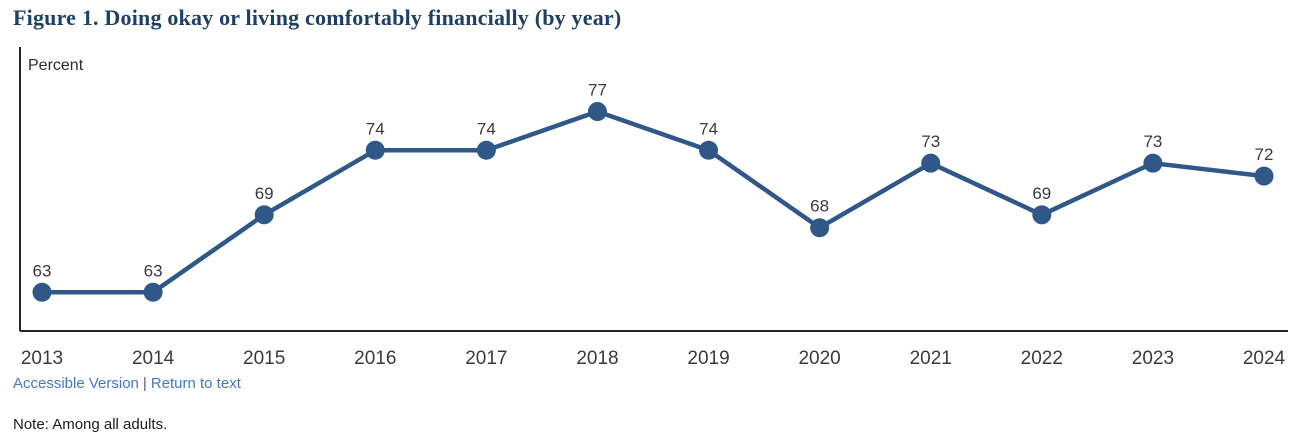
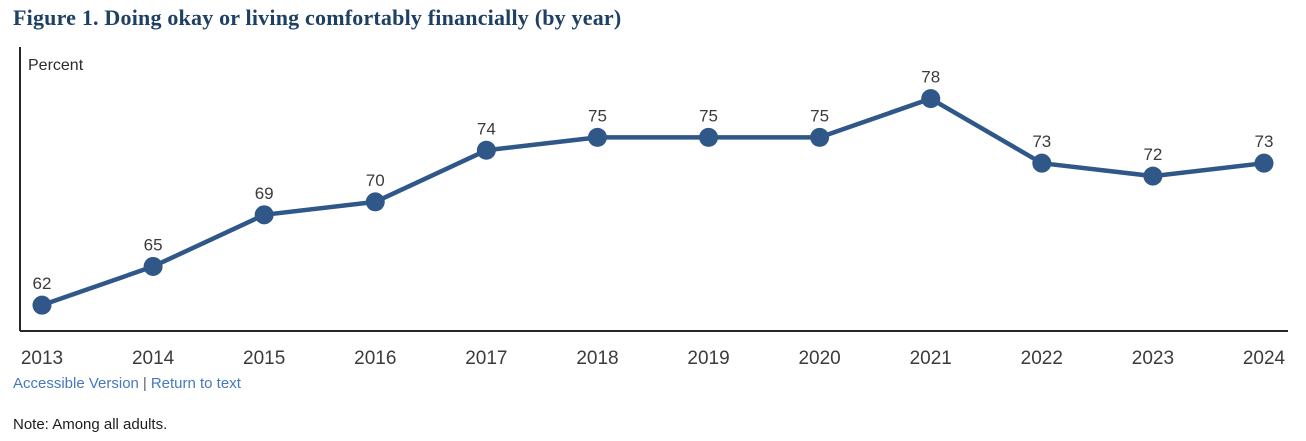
2013: 63 -> 62
2014: 63 -> 65
2016: 74 -> 70
2018: 77 -> 75
2019: 74 -> 75
2020: 68 -> 75
2021: 73 -> 78
2022: 69 -> 73
2023: 73 -> 72
2024: 72 -> 73
